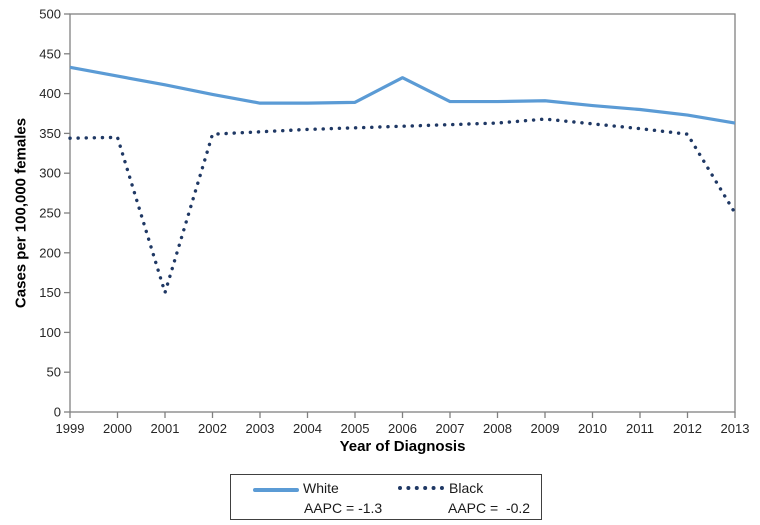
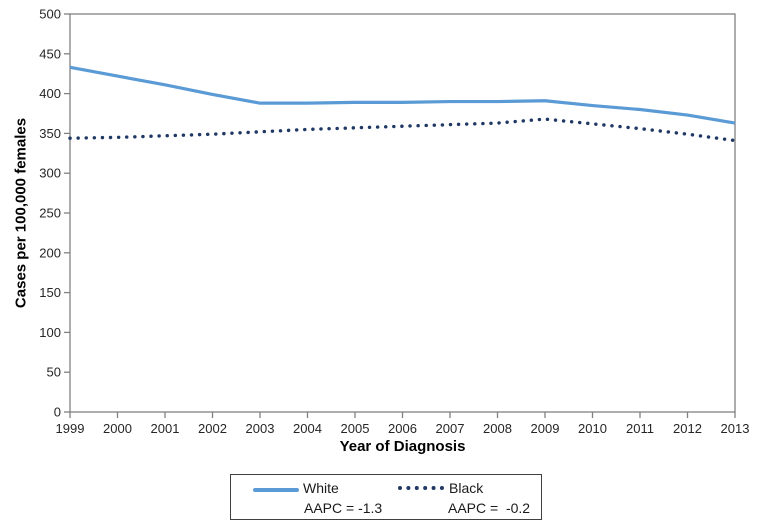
Black/2001: 150 -> 350
White/2006: 420 -> 390
Black/2013: 250 -> 340
